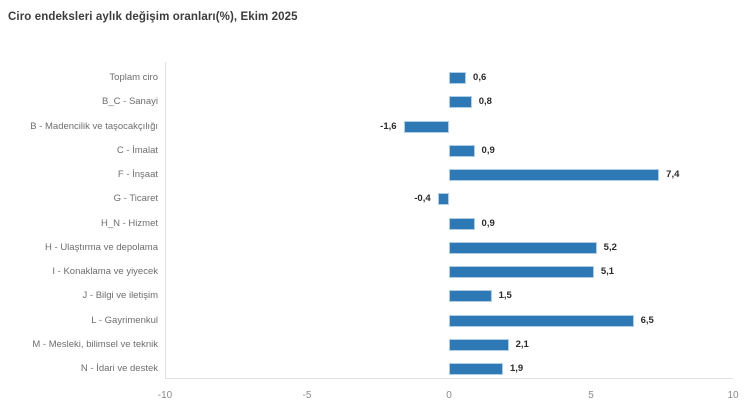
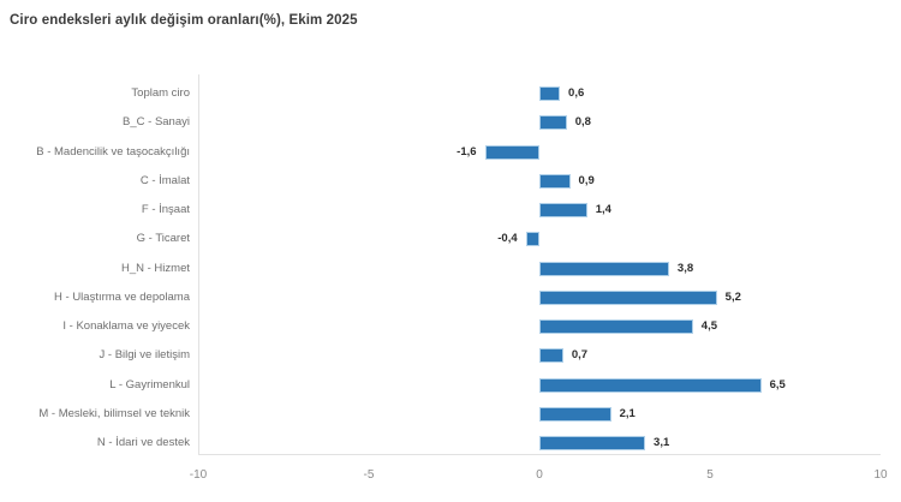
F - İnşaat: 7,4 -> 1,4
H_N - Hizmet: 0,9 -> 3,8
I - Konaklama ve yiyecek: 5,1 -> 4,5
J - Bilgi ve iletişim: 1,5 -> 0,7
N - İdari ve destek: 1,9 -> 3,1
